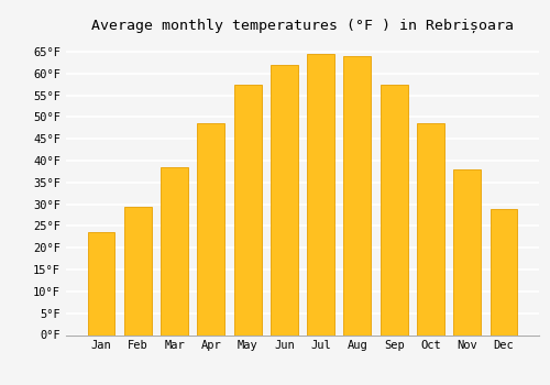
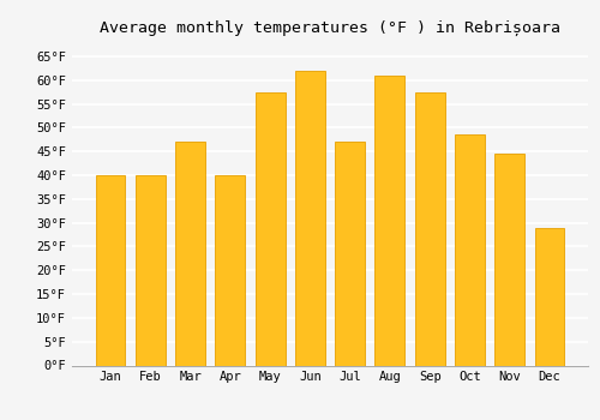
Jan: 23.5°F -> 40.0°F
Feb: 29.5°F -> 40.0°F
Mar: 38.5°F -> 47.0°F
Apr: 48.5°F -> 40.0°F
Jul: 64.5°F -> 47.0°F
Aug: 64.0°F -> 61.0°F
Nov: 38.0°F -> 44.5°F
